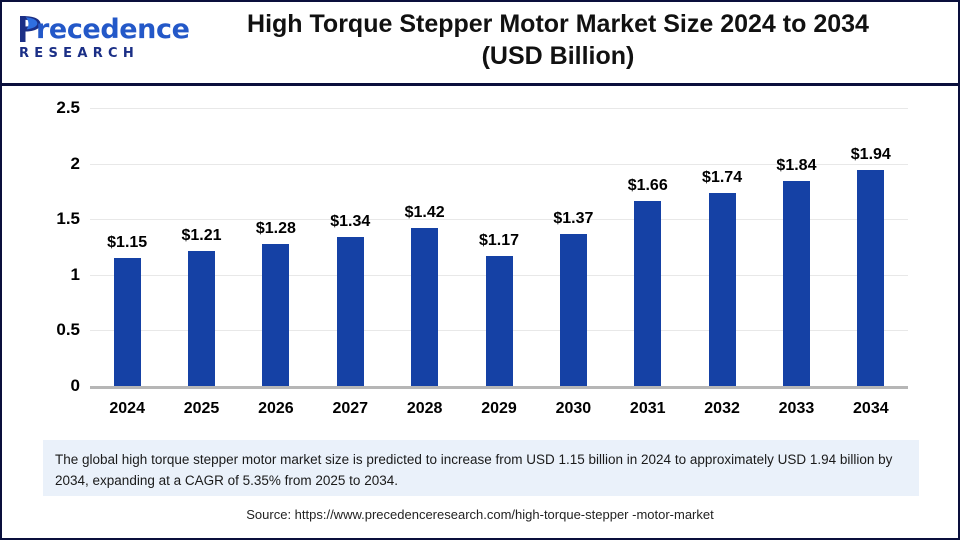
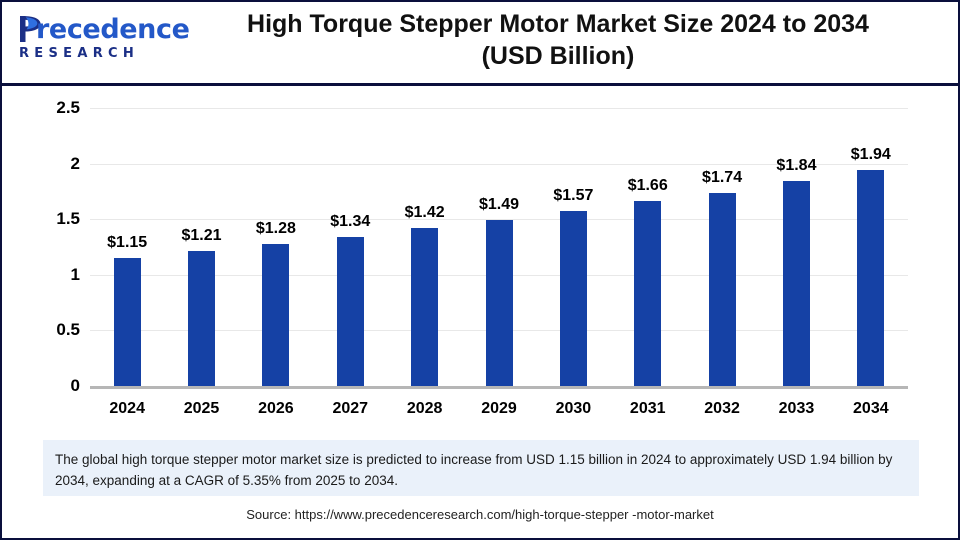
2029: $1.17 -> $1.49
2030: $1.37 -> $1.57
